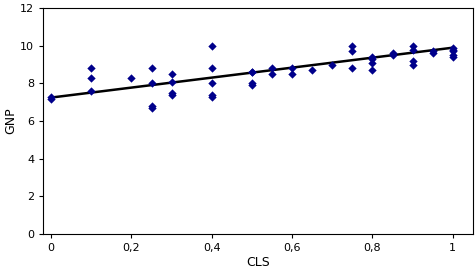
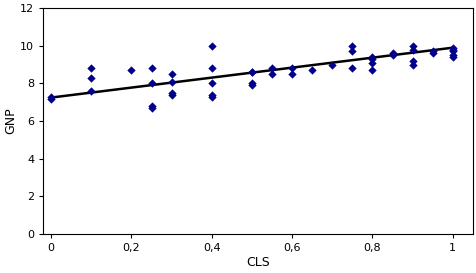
0,2: 8.3 -> 8.7
